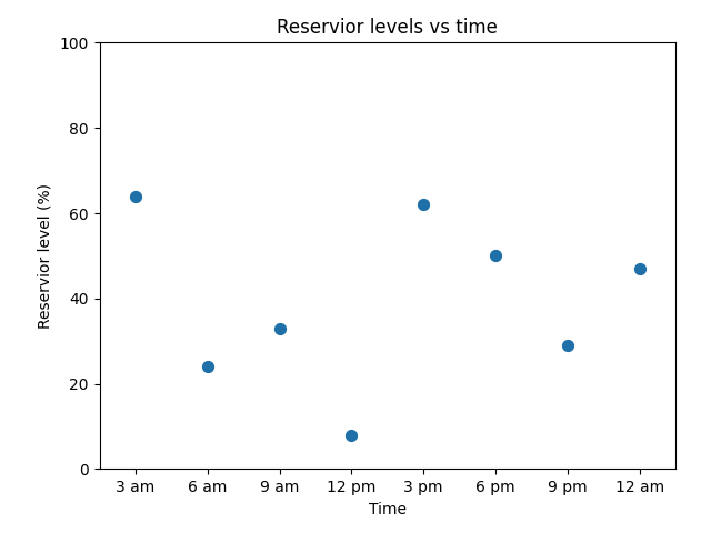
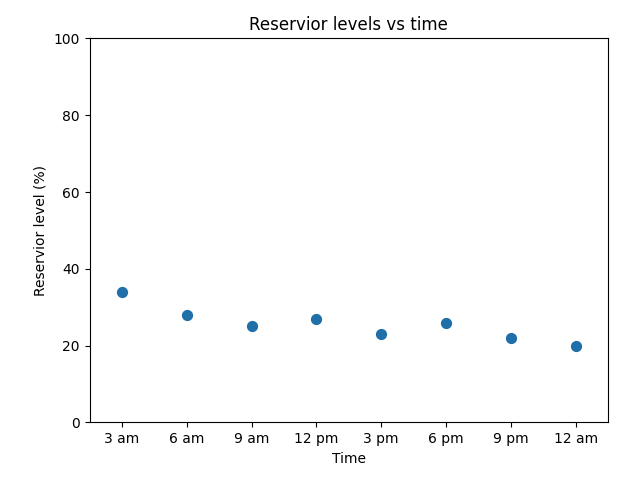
3 am: 64 -> 34
6 am: 24 -> 28
9 am: 33 -> 25
12 pm: 8 -> 27
3 pm: 62 -> 23
6 pm: 50 -> 26
9 pm: 29 -> 22
12 am: 47 -> 20
